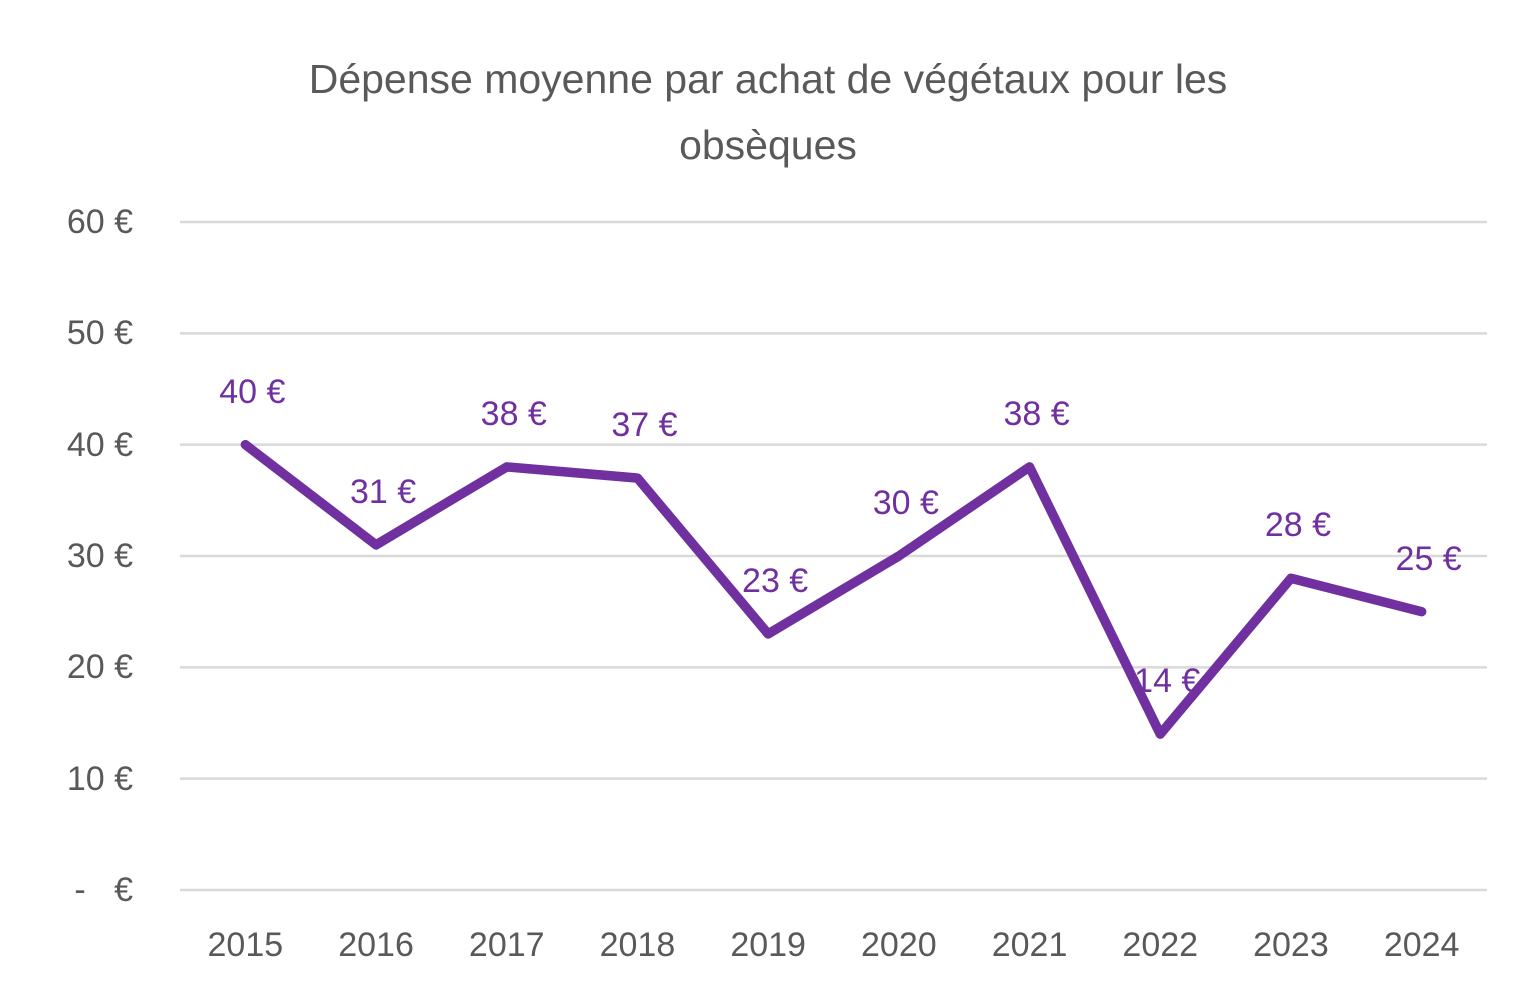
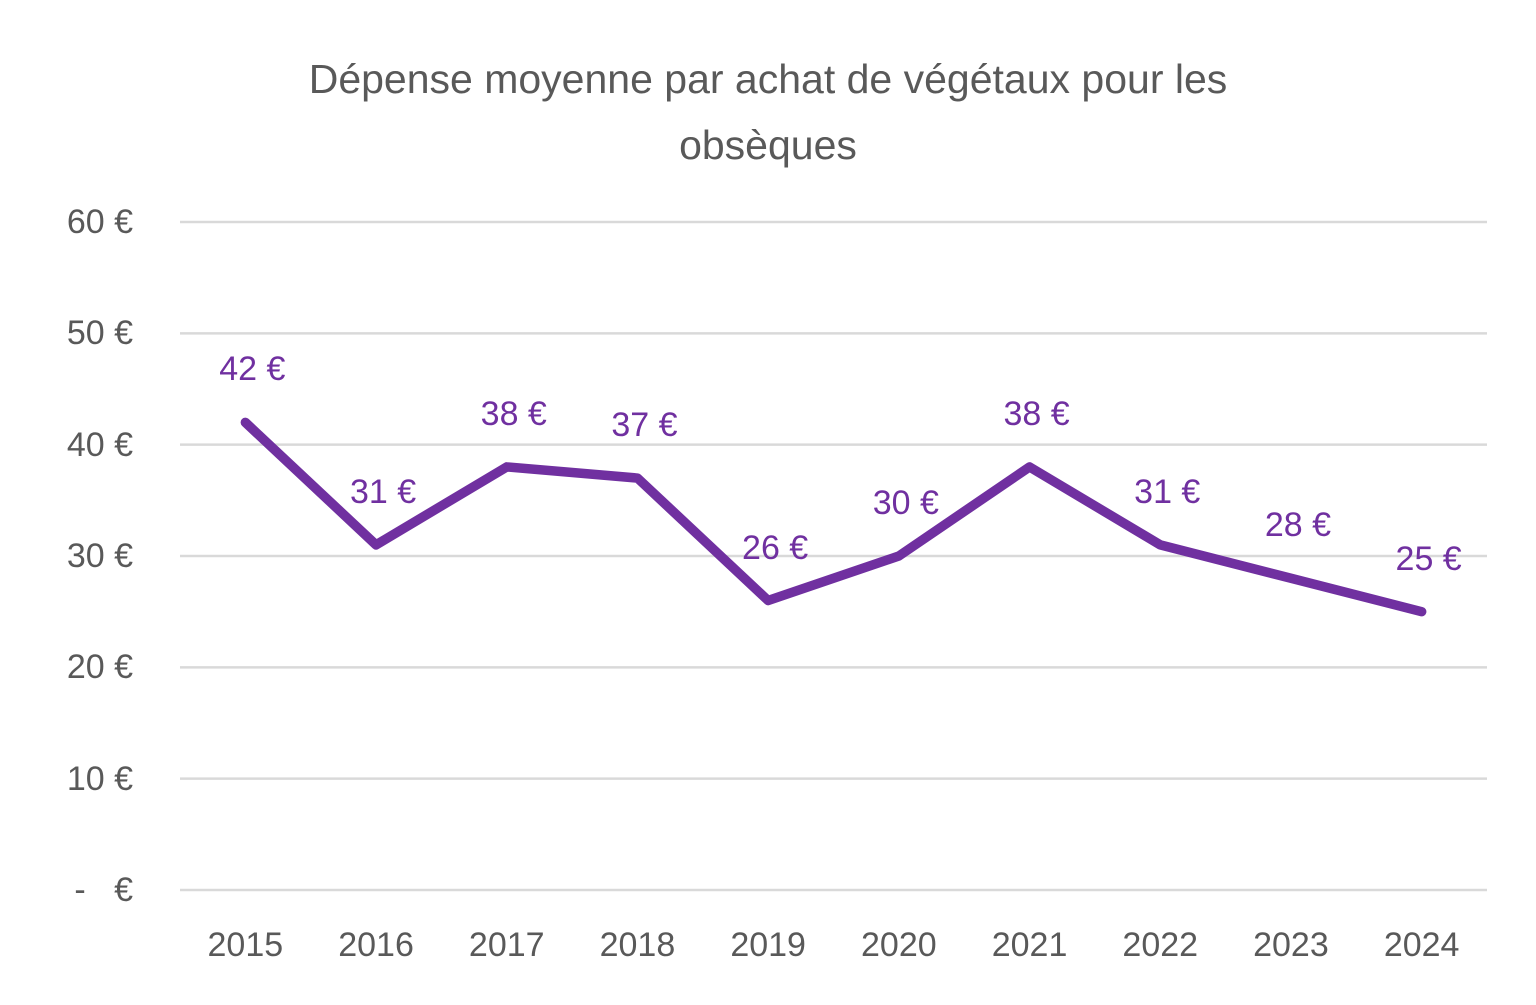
2015: 40 -> 42
2019: 23 -> 26
2022: 14 -> 31
